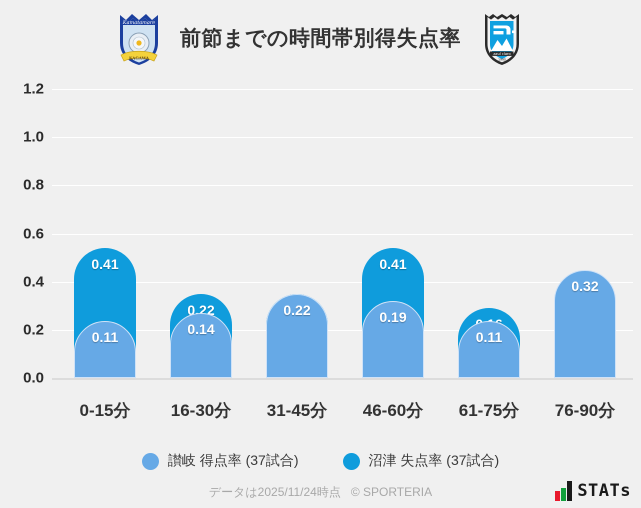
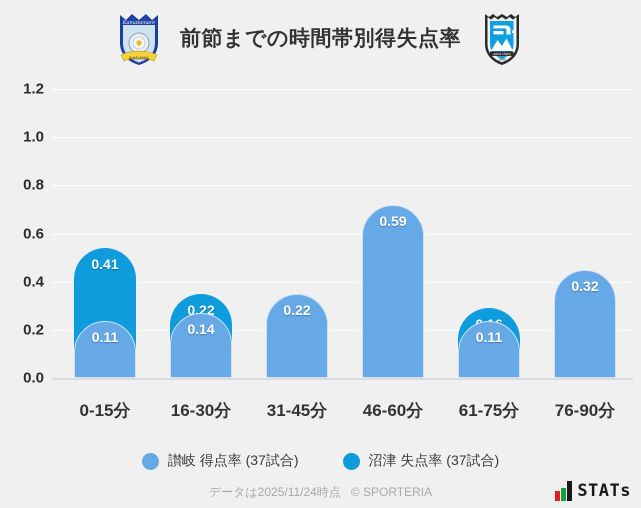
讃岐 得点率 (37試合)/46-60分: 0.19 -> 0.59
沼津 失点率 (37試合)/76-90分: 0.11 -> 0.25
